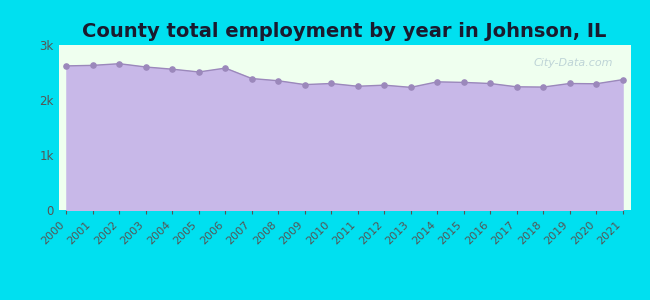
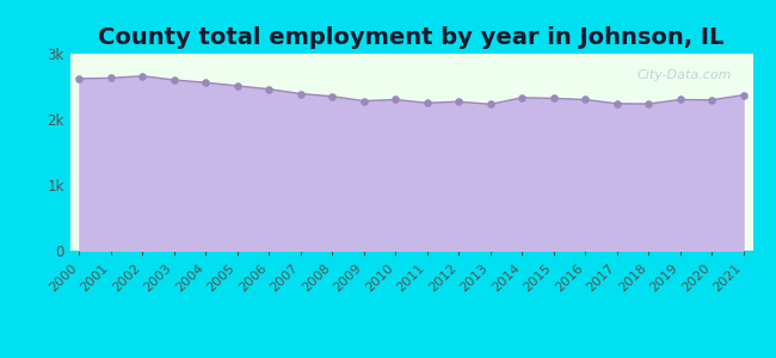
2006: 2.58k -> 2.46k
